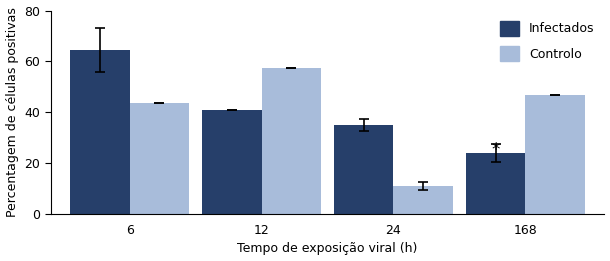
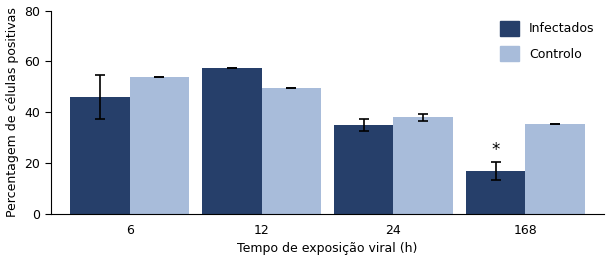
Infectados/6: 64.5 -> 46.0
Controlo/6: 43.5 -> 54.0
Infectados/12: 41.0 -> 57.5
Controlo/12: 57.5 -> 49.5
Controlo/24: 11.0 -> 38.0
Infectados/168: 24.0 -> 17.0
Controlo/168: 47.0 -> 35.5
